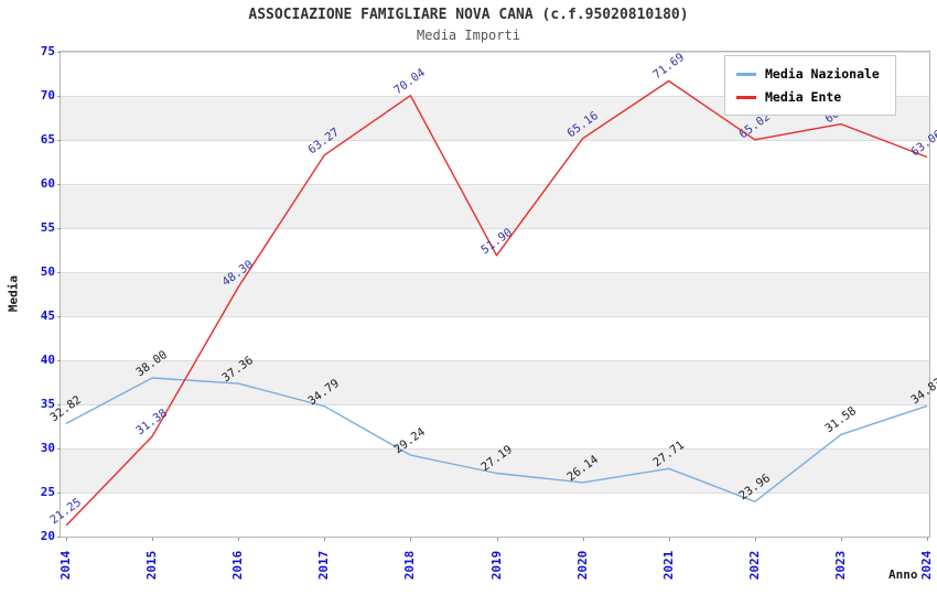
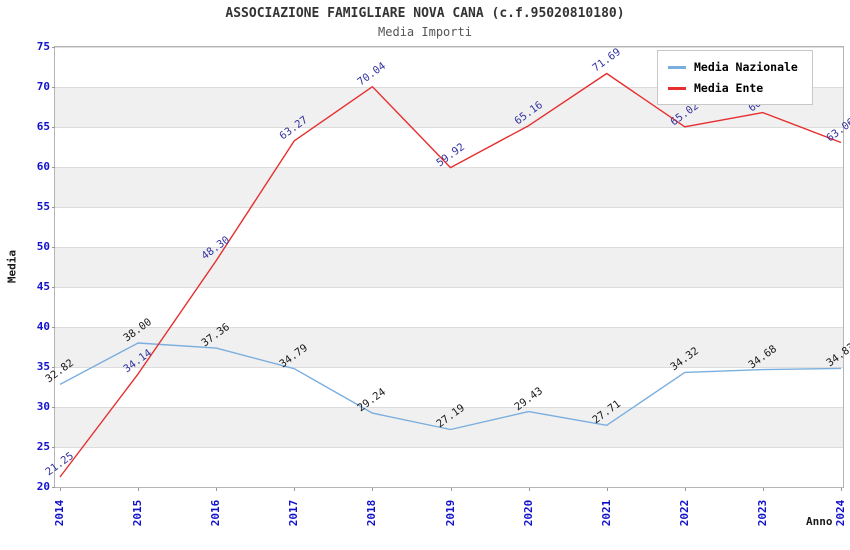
Media Ente/2015: 31.38 -> 34.14
Media Ente/2019: 51.90 -> 59.92
Media Nazionale/2020: 26.14 -> 29.43
Media Nazionale/2022: 23.96 -> 34.32
Media Nazionale/2023: 31.58 -> 34.68
